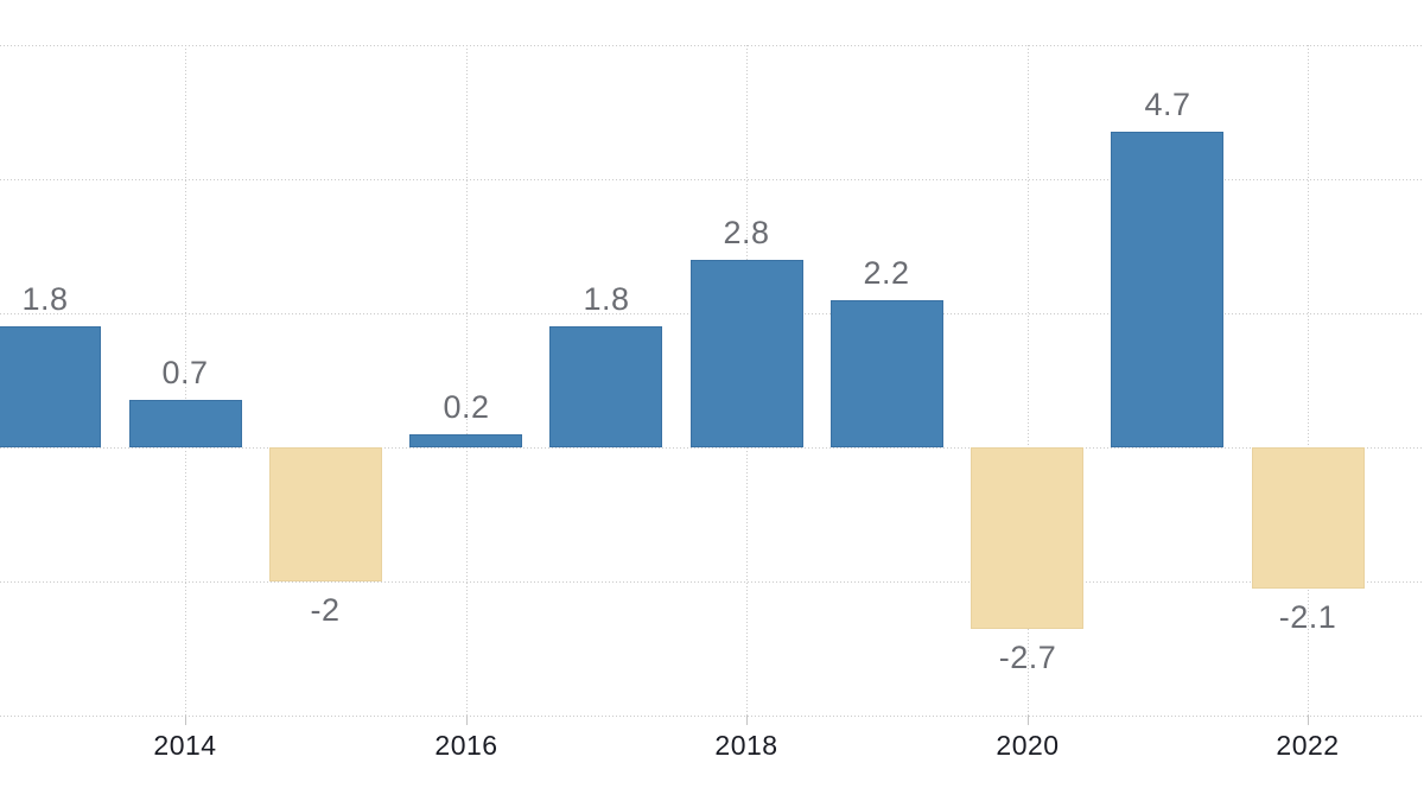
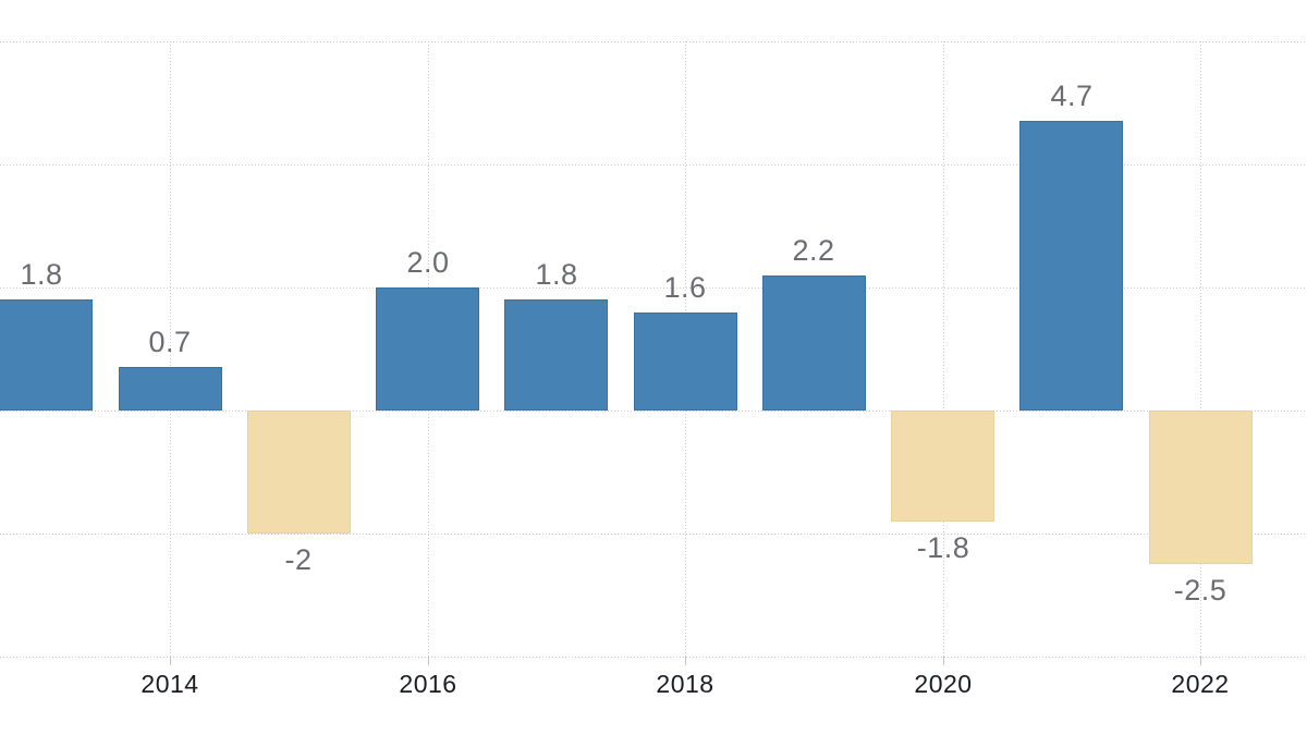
2016: 0.2 -> 2.0
2018: 2.8 -> 1.6
2020: -2.7 -> -1.8
2022: -2.1 -> -2.5
